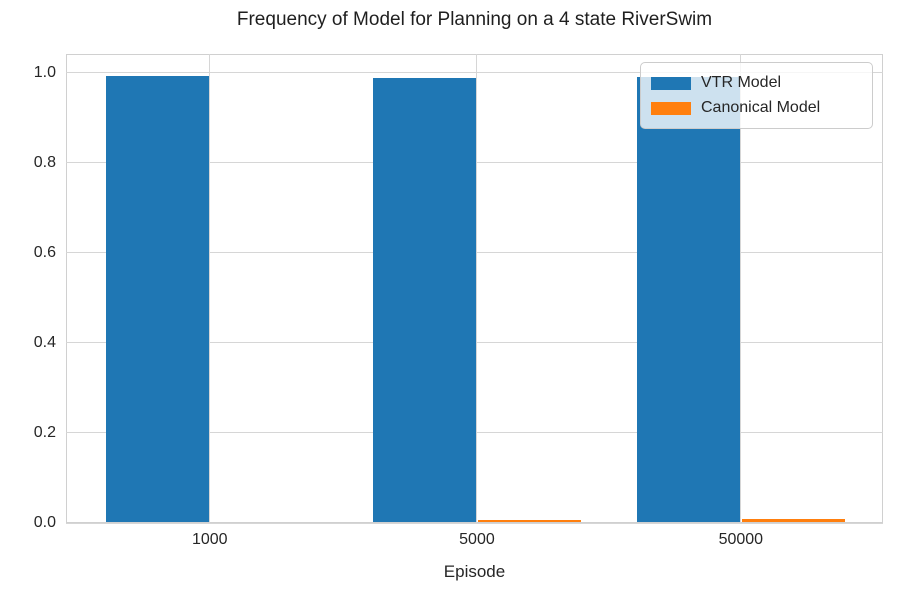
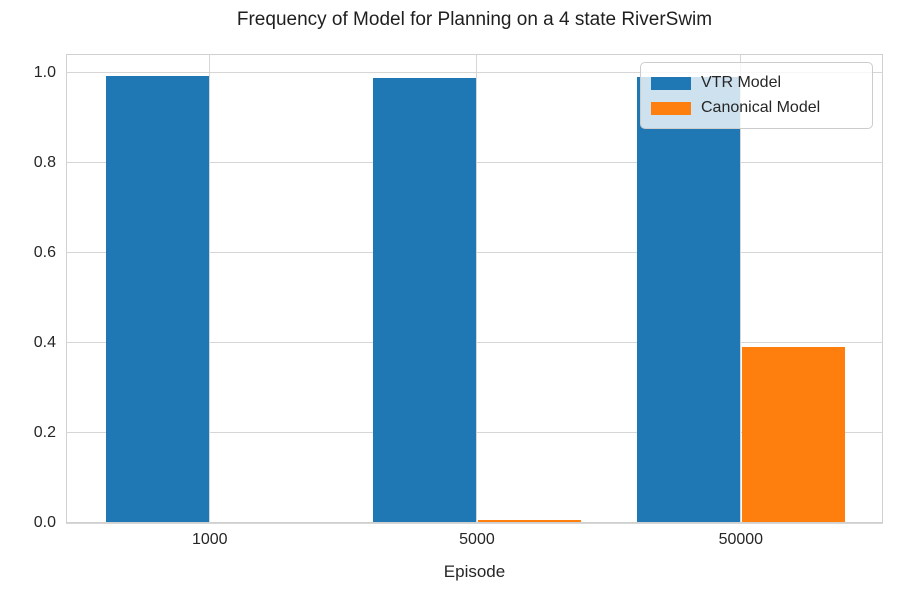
Canonical Model/50000: 0.01 -> 0.39
